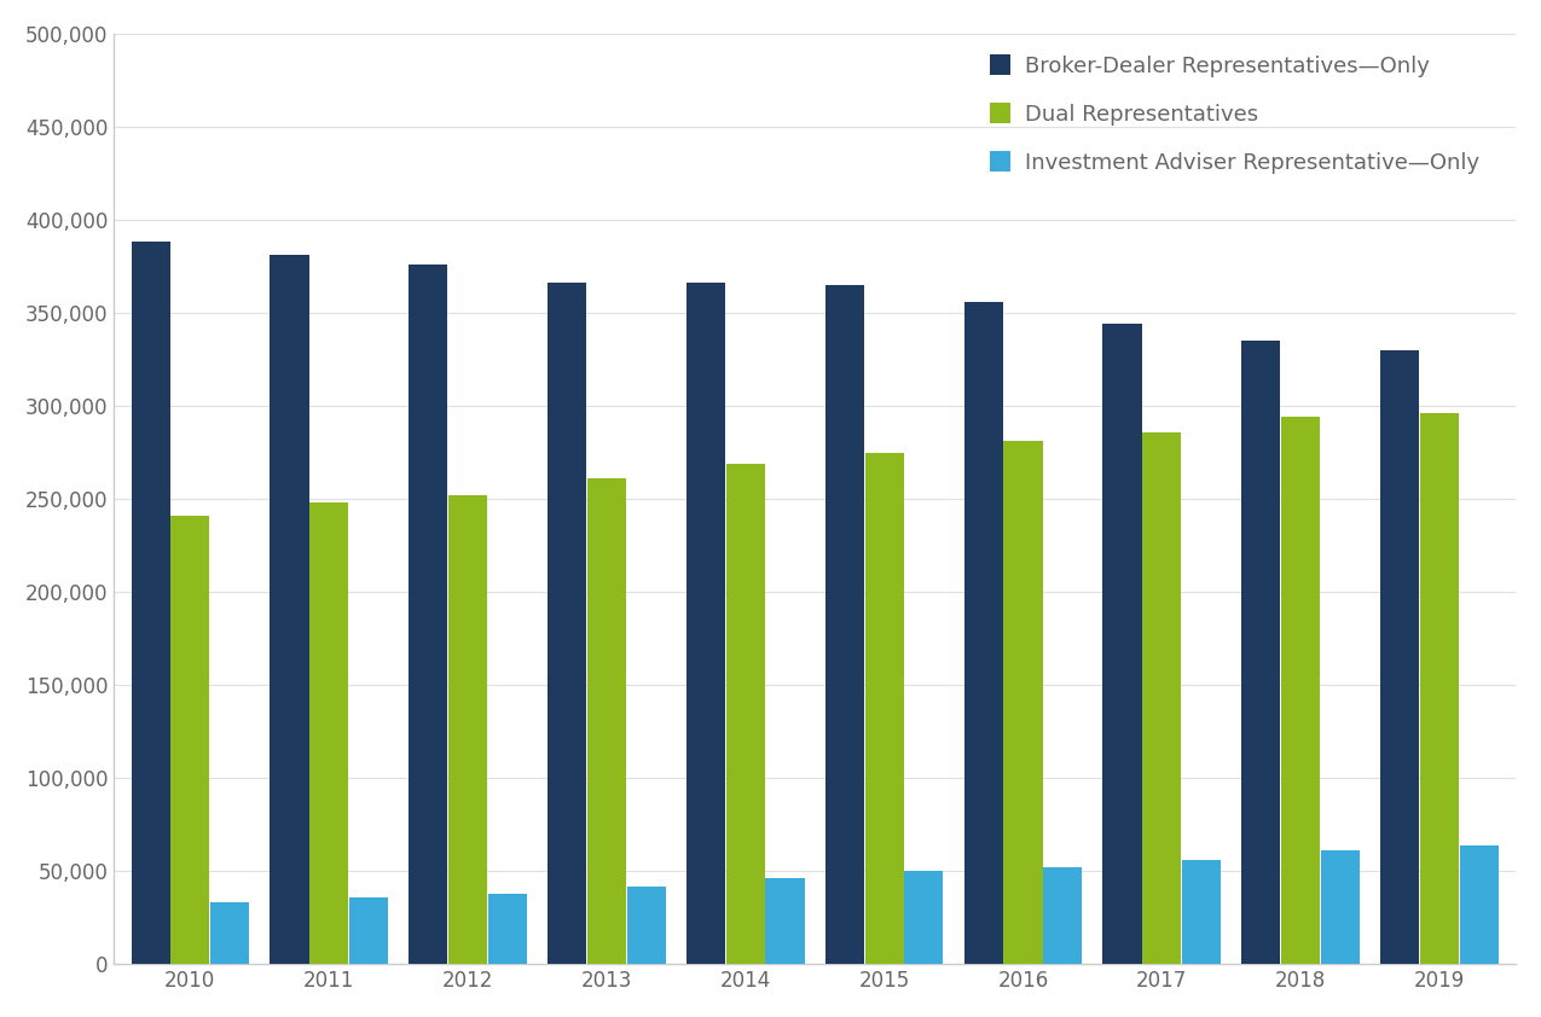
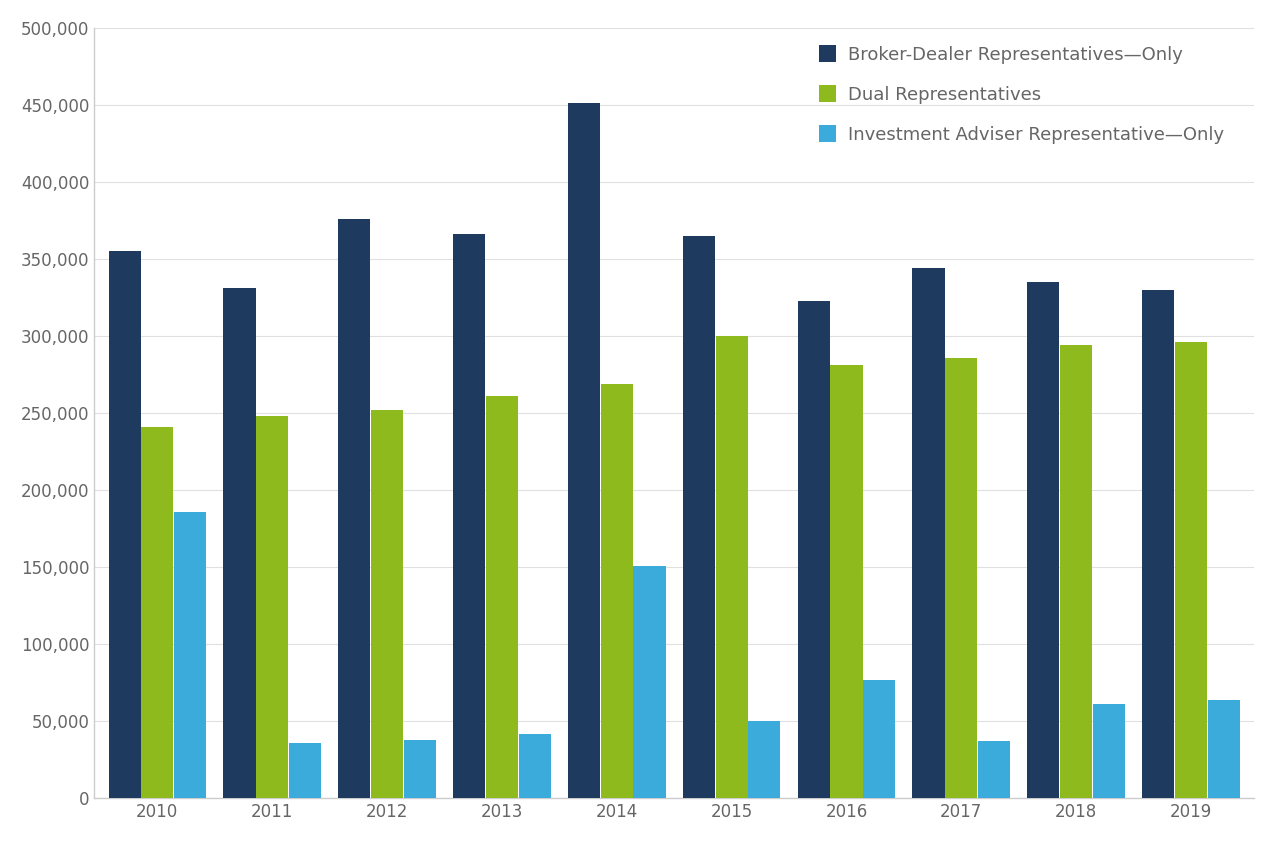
Broker-Dealer Representatives—Only/2010: 388,000 -> 355,000
Investment Adviser Representative—Only/2010: 33,000 -> 186,000
Broker-Dealer Representatives—Only/2011: 381,000 -> 331,000
Broker-Dealer Representatives—Only/2014: 366,000 -> 451,000
Investment Adviser Representative—Only/2014: 46,000 -> 151,000
Dual Representatives/2015: 275,000 -> 300,000
Broker-Dealer Representatives—Only/2016: 356,000 -> 323,000
Investment Adviser Representative—Only/2016: 52,000 -> 77,000
Investment Adviser Representative—Only/2017: 56,000 -> 37,000
